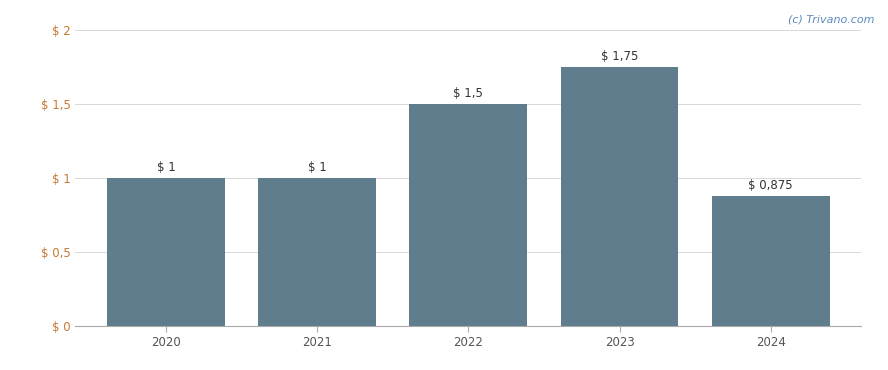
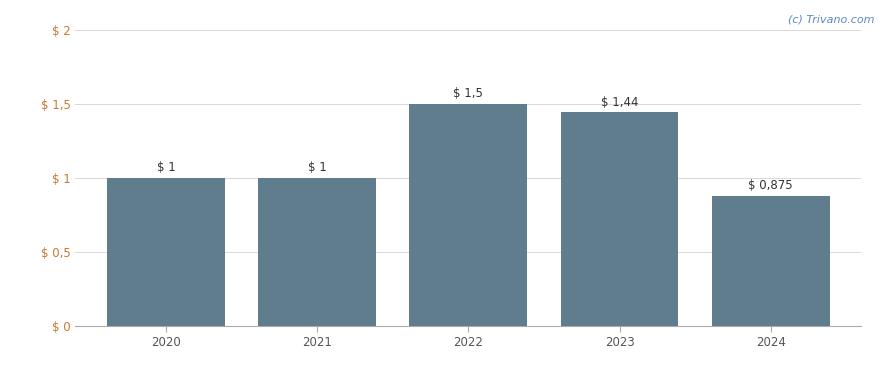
2023: 1,75 -> 1,44
